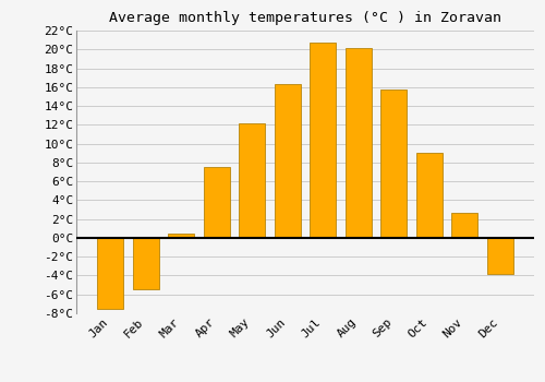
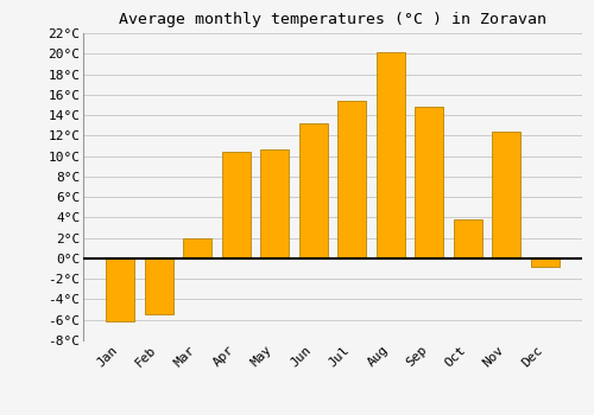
Jan: -7.5°C -> -6.2°C
Mar: 0.5°C -> 2.0°C
Apr: 7.5°C -> 10.4°C
May: 12.2°C -> 10.6°C
Jun: 16.3°C -> 13.2°C
Jul: 20.7°C -> 15.4°C
Sep: 15.8°C -> 14.8°C
Oct: 9.0°C -> 3.8°C
Nov: 2.7°C -> 12.4°C
Dec: -3.8°C -> -0.8°C
